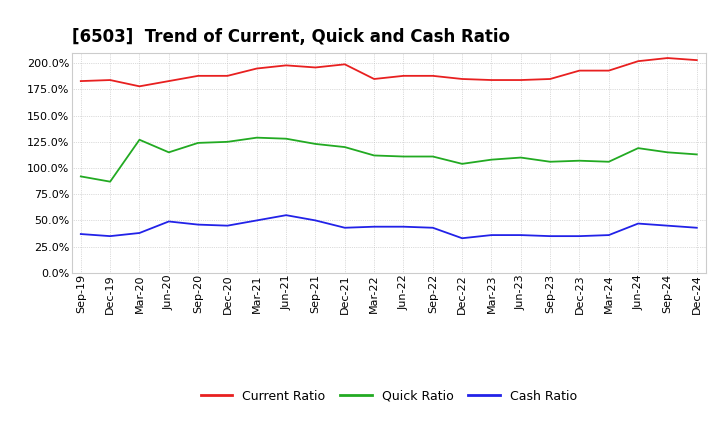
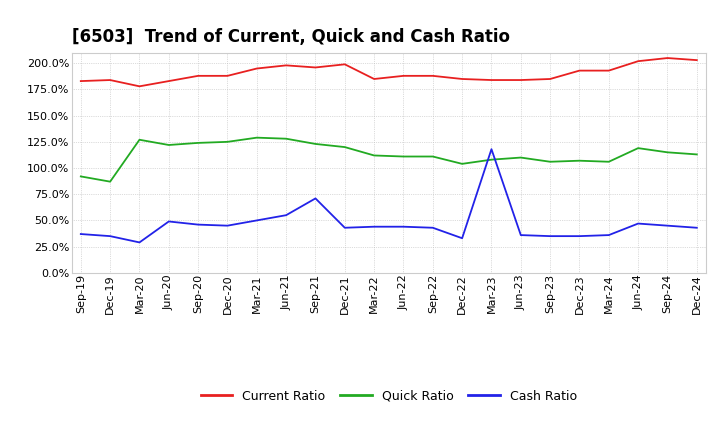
Cash Ratio/Mar-20: 38% -> 29%
Quick Ratio/Jun-20: 115% -> 122%
Cash Ratio/Sep-21: 50% -> 71%
Cash Ratio/Mar-23: 36% -> 118%
